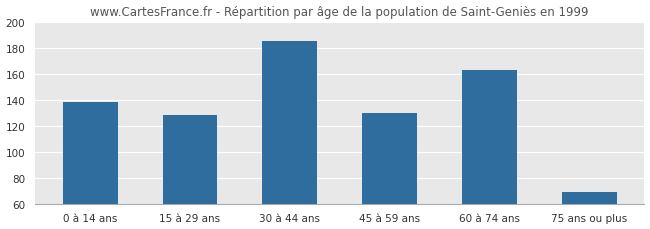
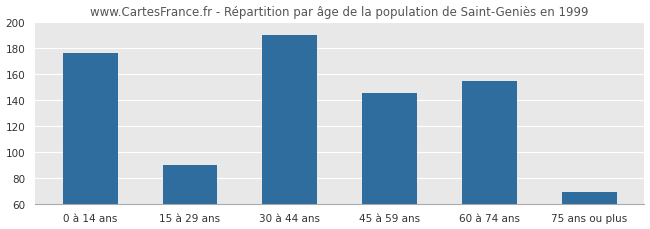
0 à 14 ans: 138 -> 176
15 à 29 ans: 128 -> 90
30 à 44 ans: 185 -> 190
45 à 59 ans: 130 -> 145
60 à 74 ans: 163 -> 154
